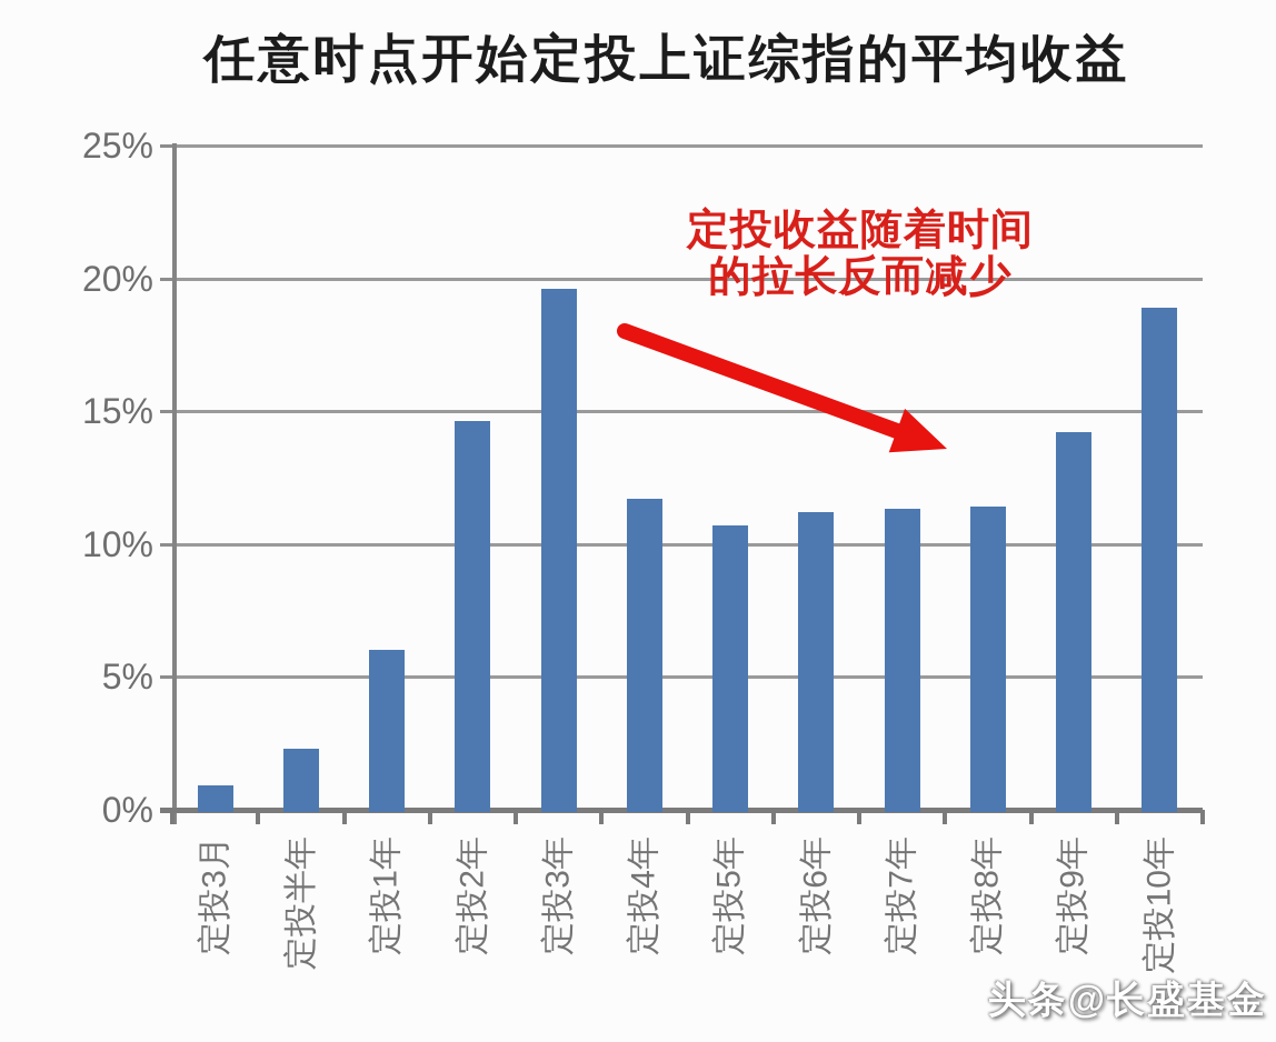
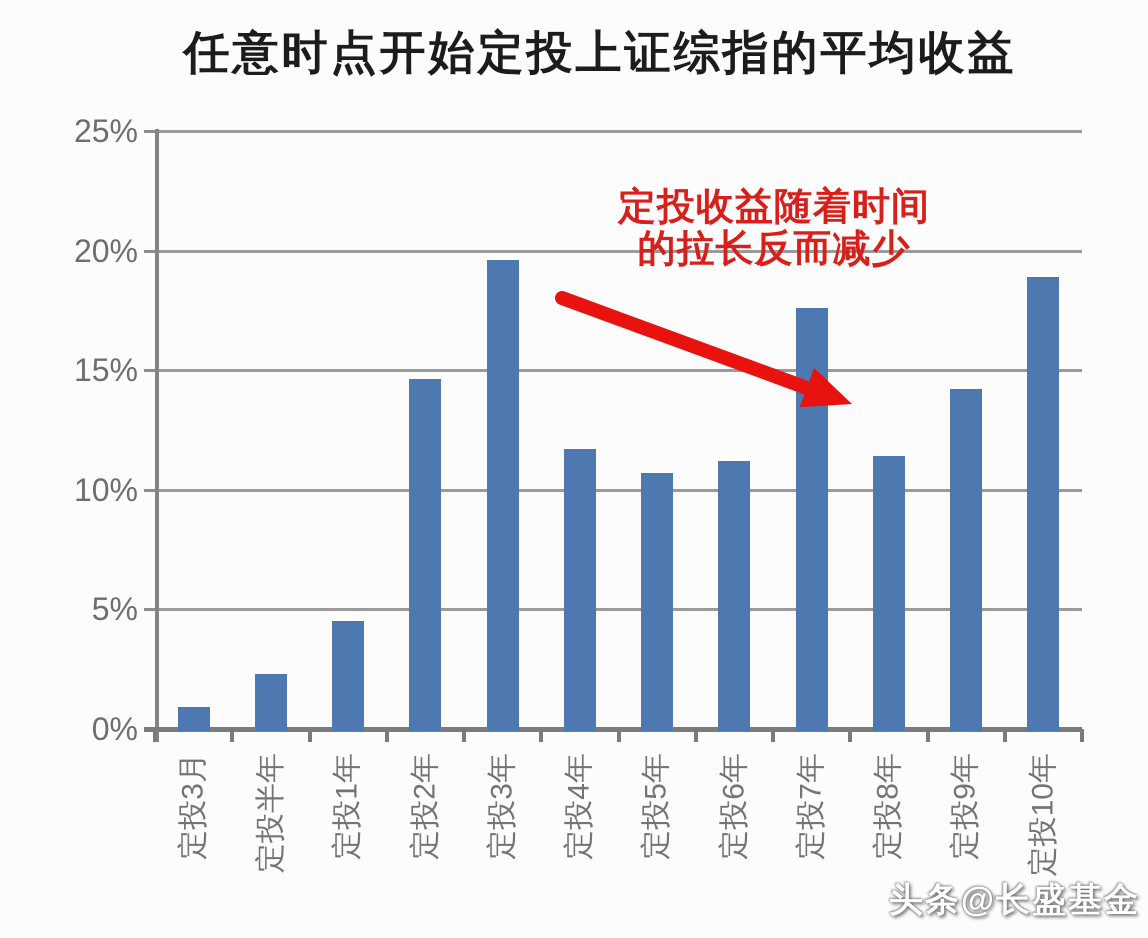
定投1年: 6.1% -> 4.6%
定投7年: 11.4% -> 17.7%
